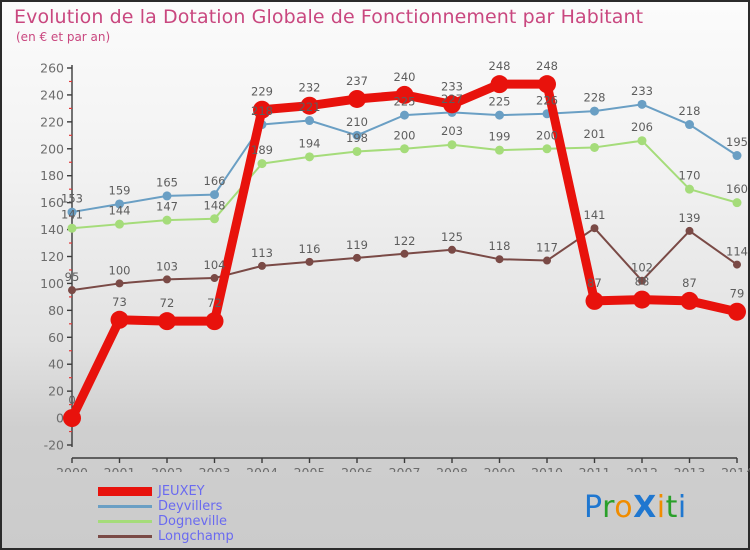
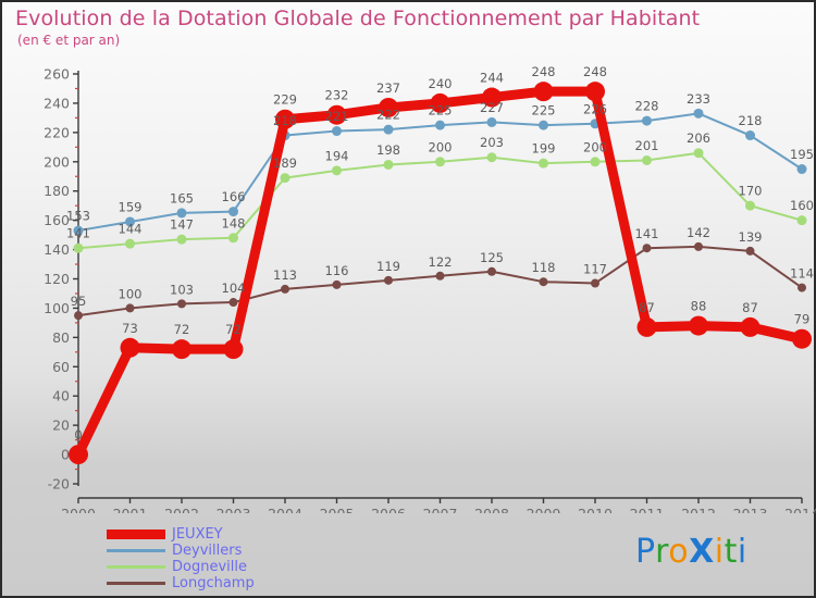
Deyvillers/2006: 210 -> 222
JEUXEY/2008: 233 -> 244
Longchamp/2012: 102 -> 142
